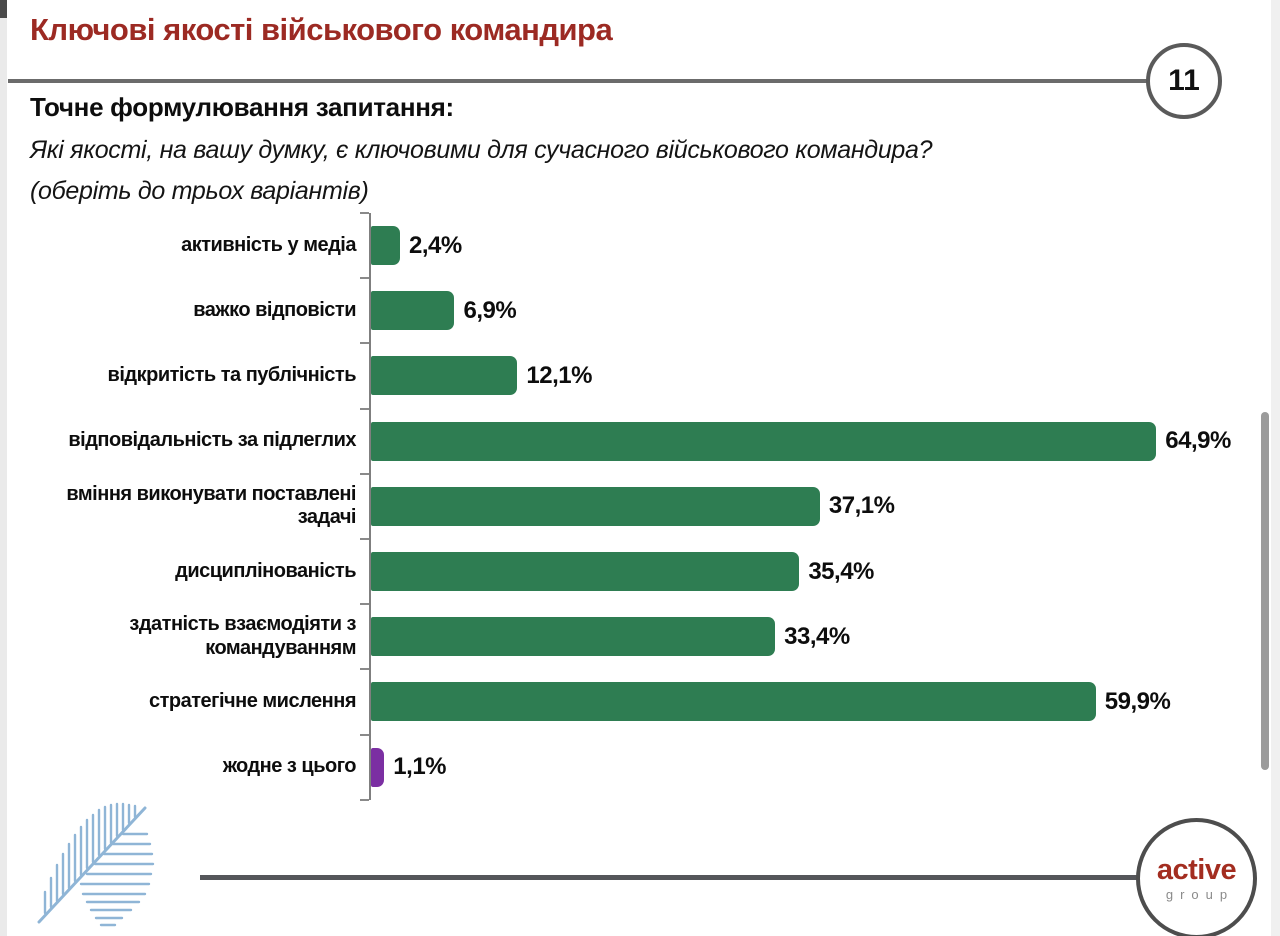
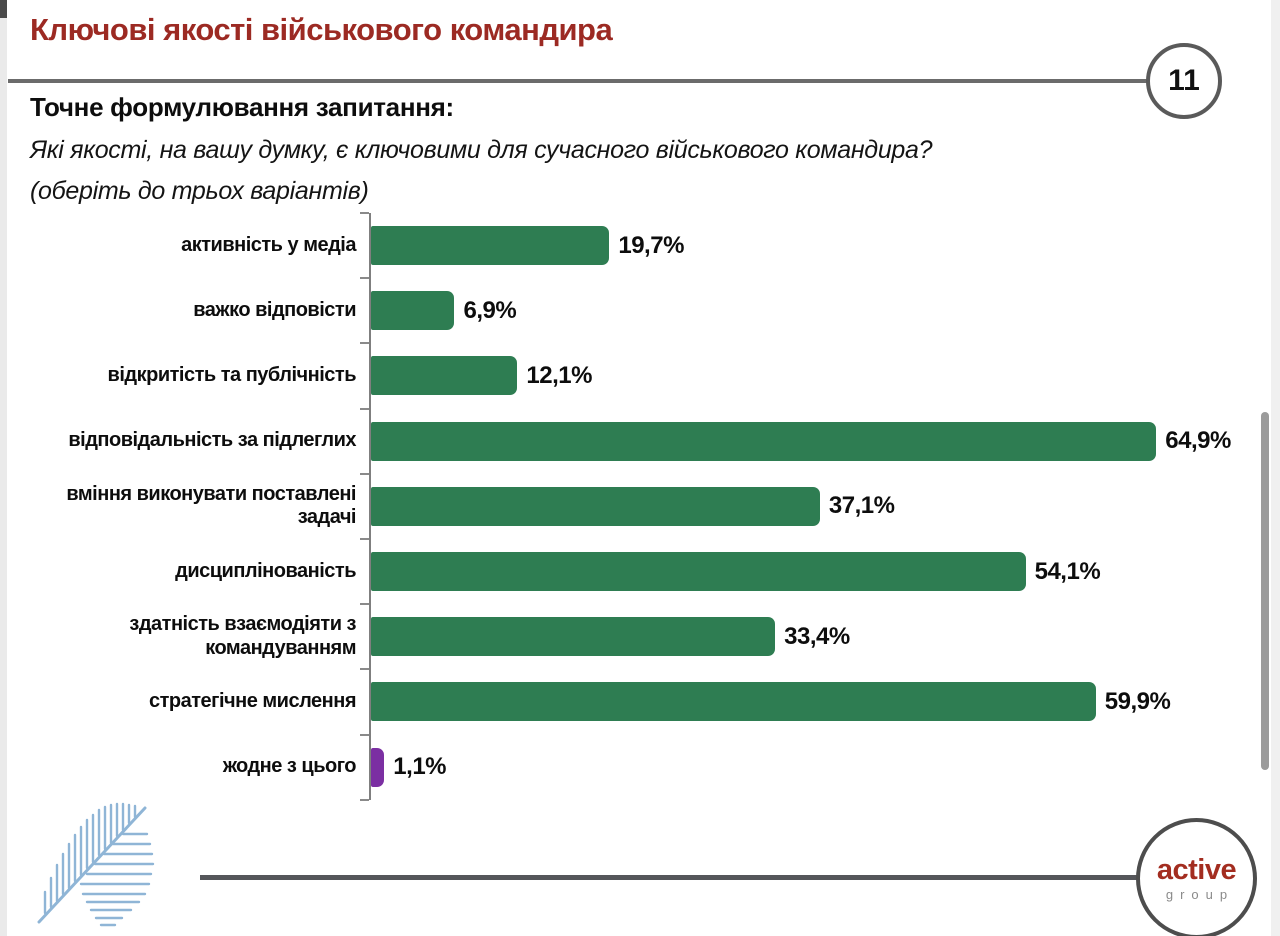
активність у медіа: 2,4% -> 19,7%
дисциплінованість: 35,4% -> 54,1%
